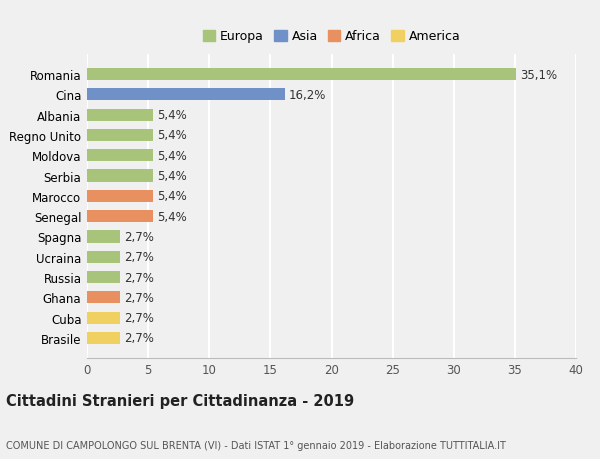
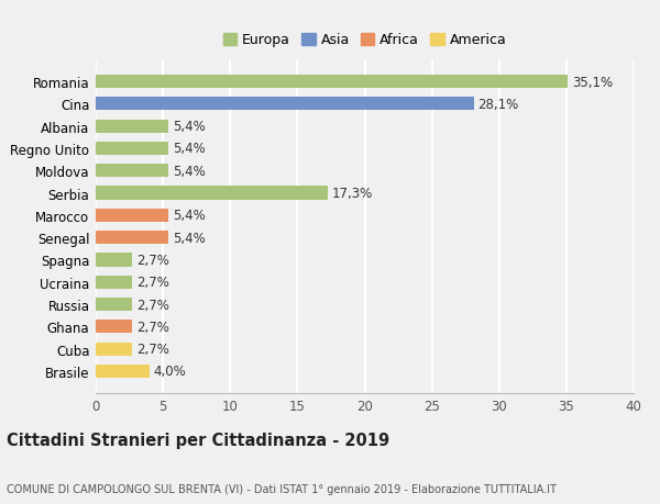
Cina: 16,2% -> 28,1%
Serbia: 5,4% -> 17,3%
Brasile: 2,7% -> 4,0%
